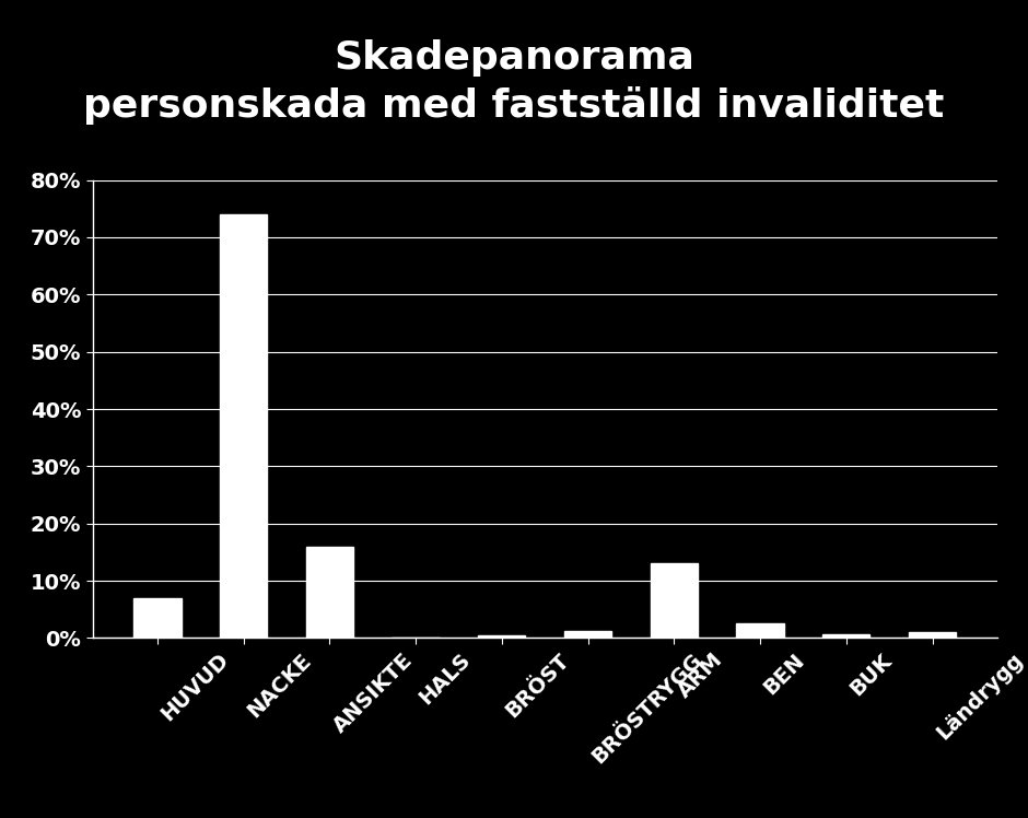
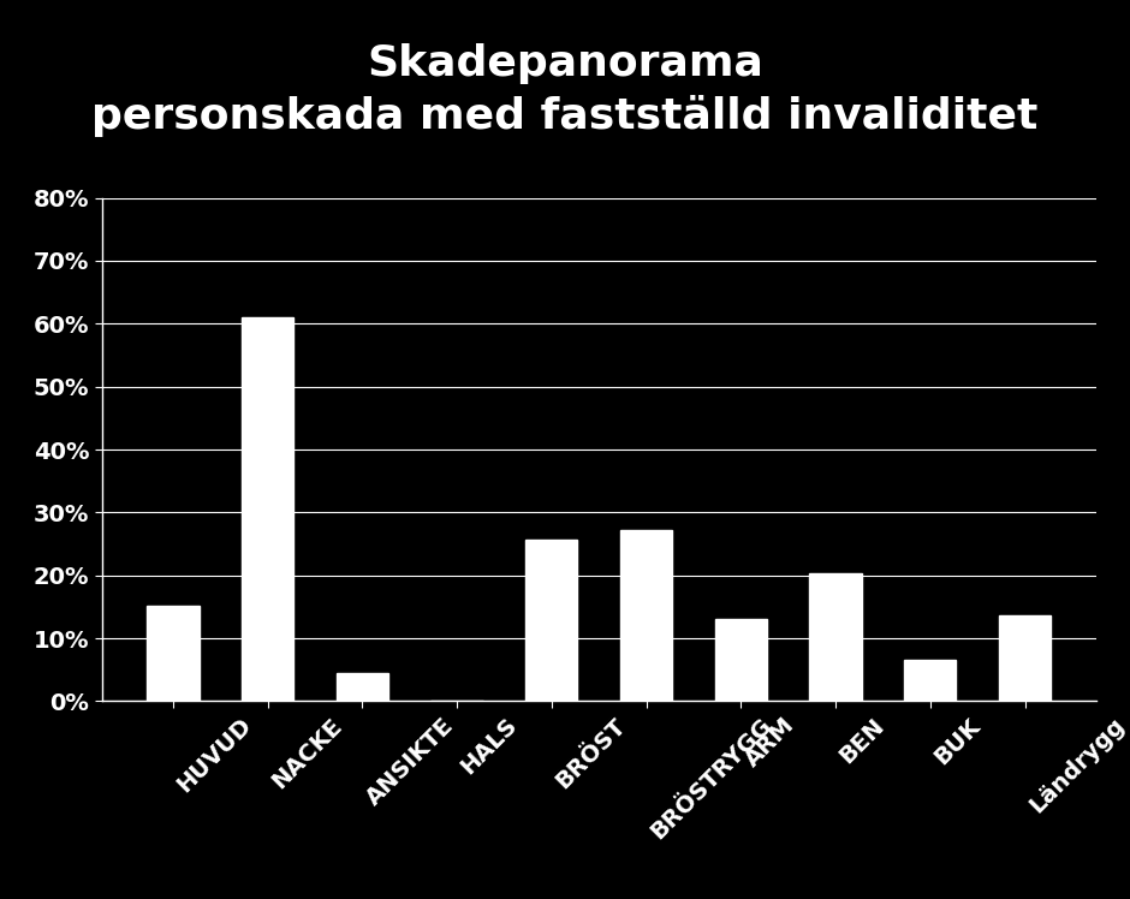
HUVUD: 7.0% -> 15.2%
NACKE: 74.0% -> 61.0%
ANSIKTE: 16.0% -> 4.4%
BRÖST: 0.5% -> 25.6%
BRÖSTRYGG: 1.2% -> 27.2%
BEN: 2.5% -> 20.4%
BUK: 0.7% -> 6.6%
Ländrygg: 1.0% -> 13.6%
